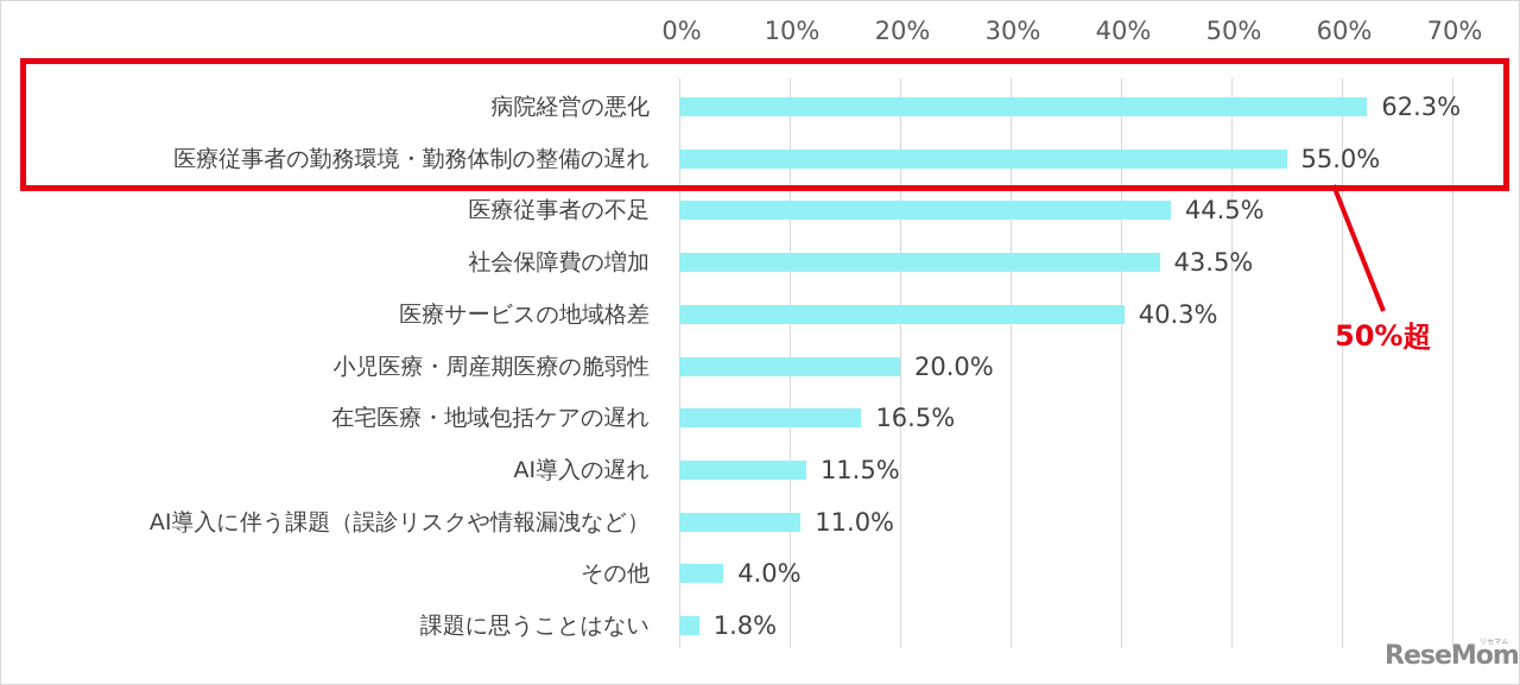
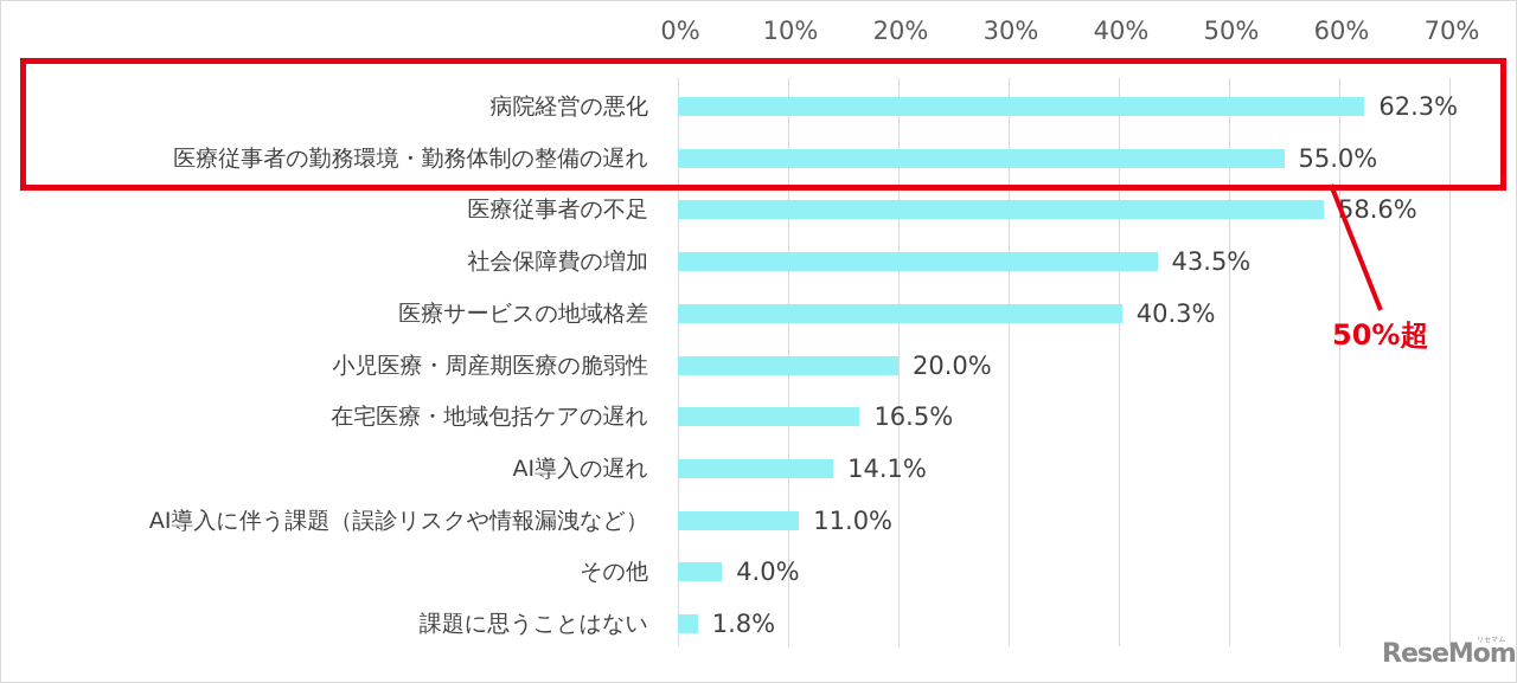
医療従事者の不足: 44.5% -> 58.6%
AI導入の遅れ: 11.5% -> 14.1%
